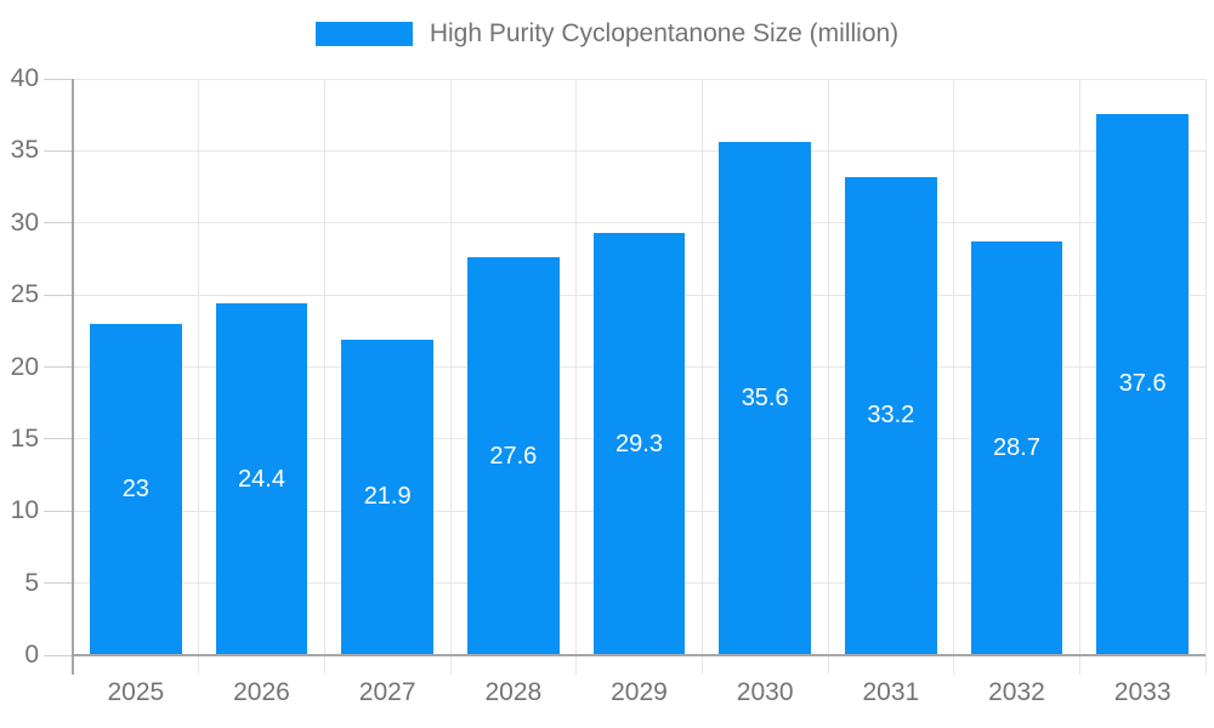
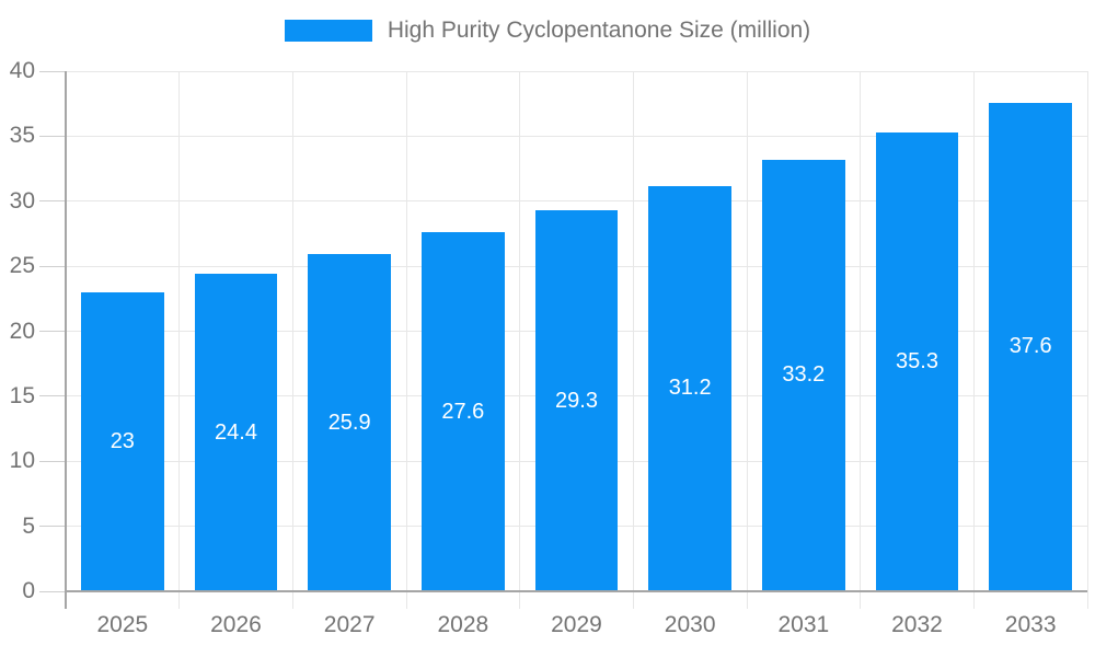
2027: 21.9 -> 25.9
2030: 35.6 -> 31.2
2032: 28.7 -> 35.3
